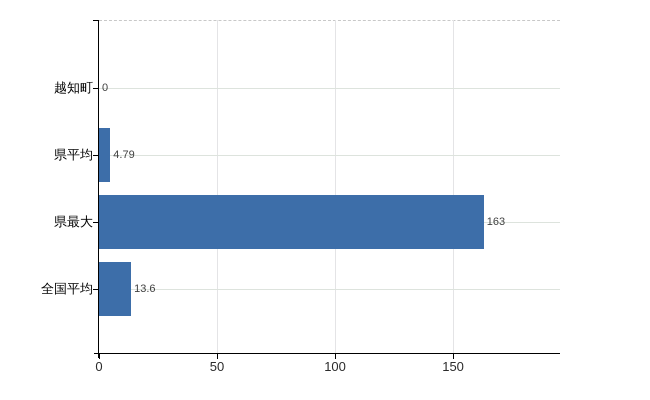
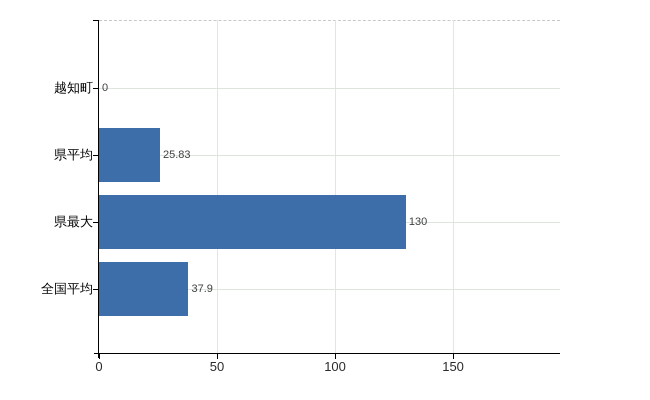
県平均: 4.79 -> 25.83
県最大: 163 -> 130
全国平均: 13.6 -> 37.9
